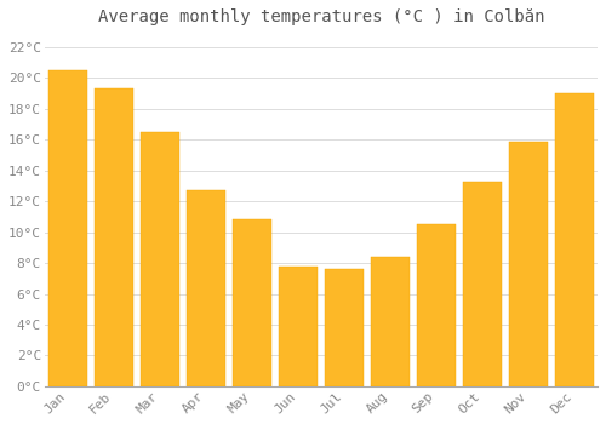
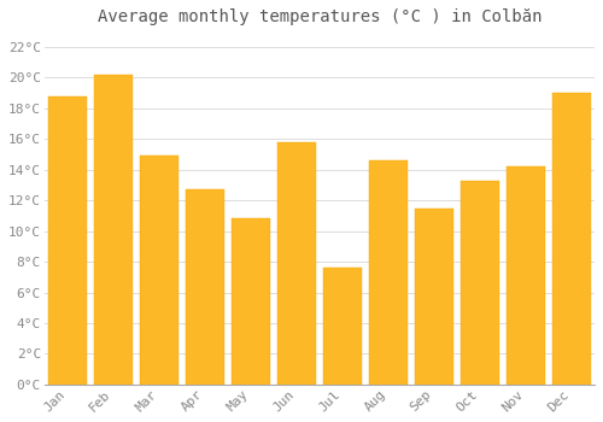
Jan: 20.5°C -> 18.8°C
Feb: 19.3°C -> 20.2°C
Mar: 16.5°C -> 14.9°C
Jun: 7.8°C -> 15.8°C
Aug: 8.4°C -> 14.6°C
Sep: 10.5°C -> 11.5°C
Nov: 15.9°C -> 14.2°C
